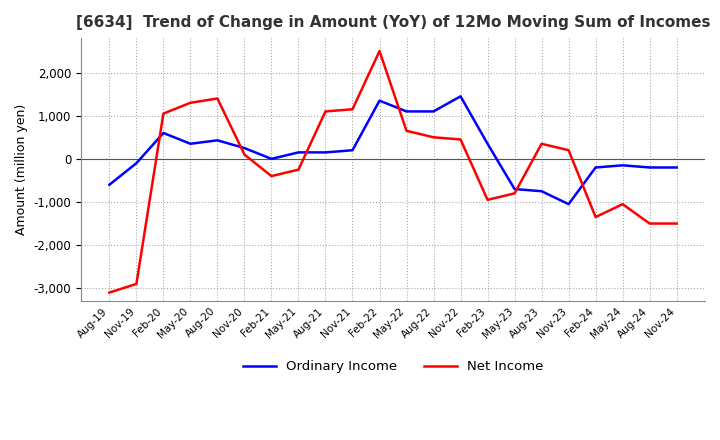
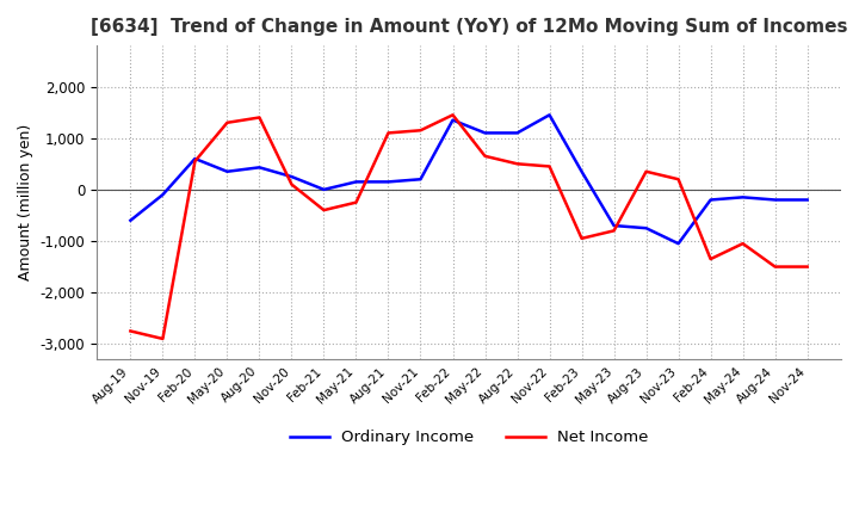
Net Income/Aug-19: -3,100 -> -2,750
Net Income/Feb-20: 1,050 -> 550
Net Income/Feb-22: 2,500 -> 1,450
